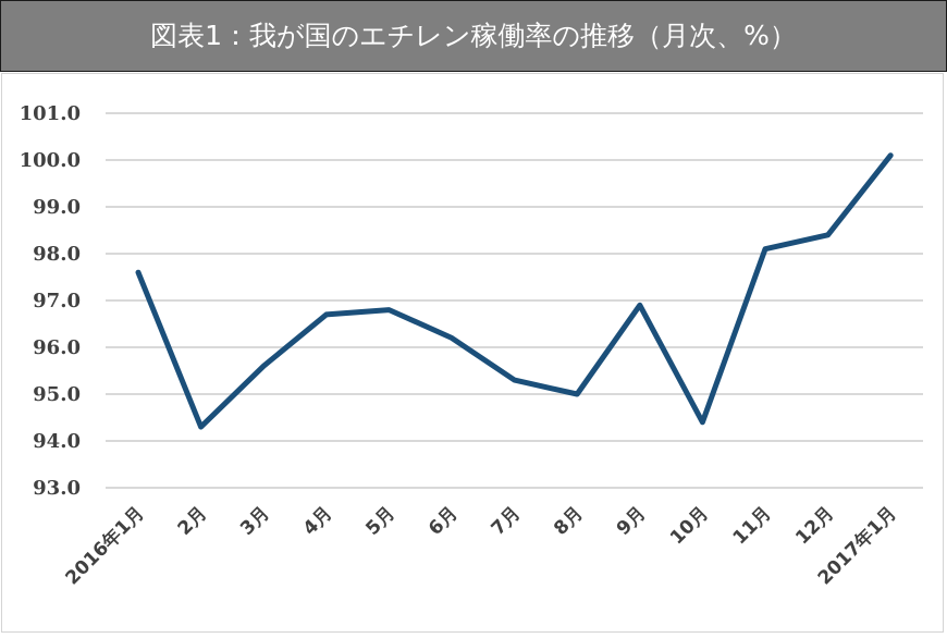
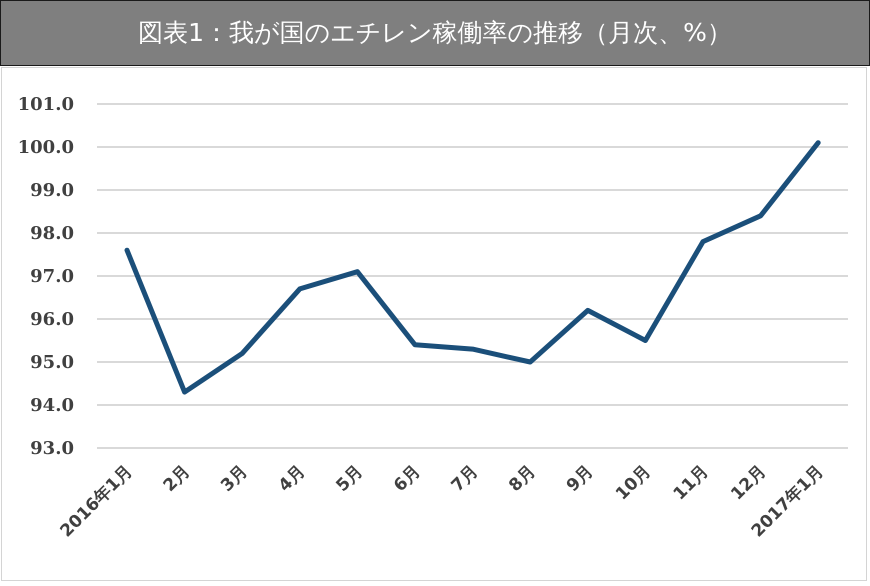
3月: 95.6 -> 95.2
5月: 96.8 -> 97.1
6月: 96.2 -> 95.4
9月: 96.9 -> 96.2
10月: 94.4 -> 95.5
11月: 98.1 -> 97.8
